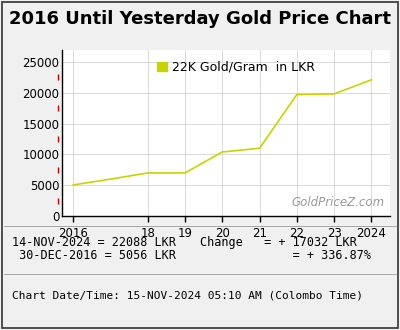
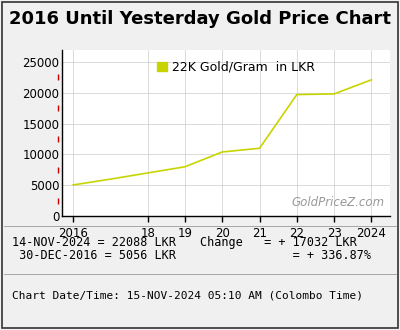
19: 7000 -> 8000
